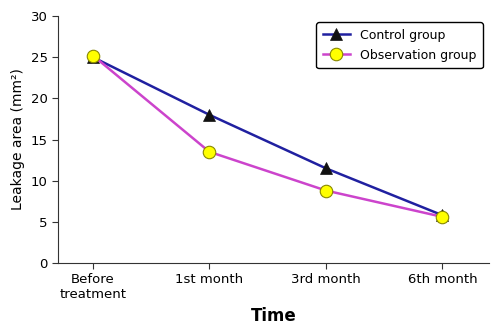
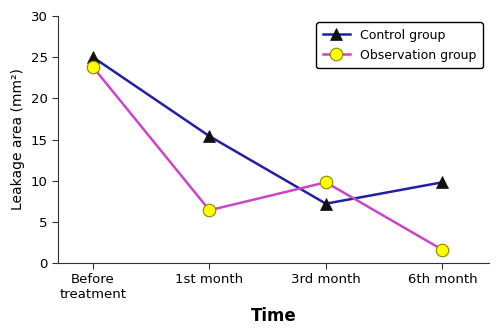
Observation group/Before treatment: 25.2 -> 23.8
Control group/1st month: 18.0 -> 15.4
Observation group/1st month: 13.5 -> 6.4
Control group/3rd month: 11.5 -> 7.2
Observation group/3rd month: 8.8 -> 9.8
Control group/6th month: 5.8 -> 9.8
Observation group/6th month: 5.6 -> 1.6
